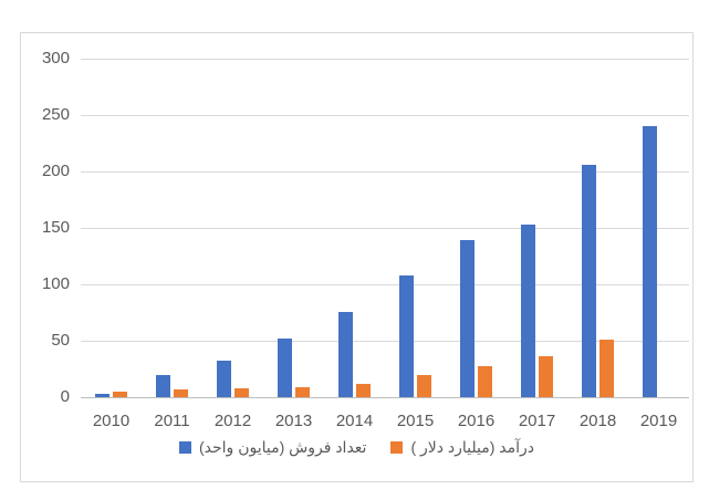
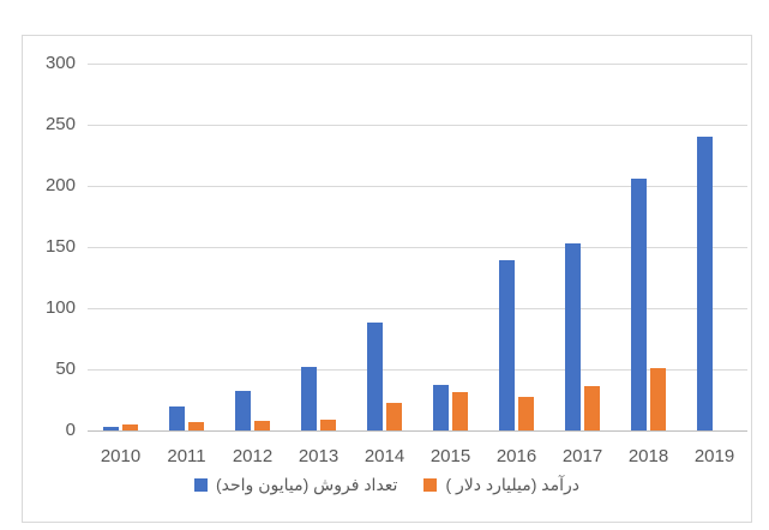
تعداد فروش (میایون واحد)/2014: 75 -> 88
درآمد (میلیارد دلار )/2014: 12 -> 23
تعداد فروش (میایون واحد)/2015: 108 -> 37
درآمد (میلیارد دلار )/2015: 20 -> 31
